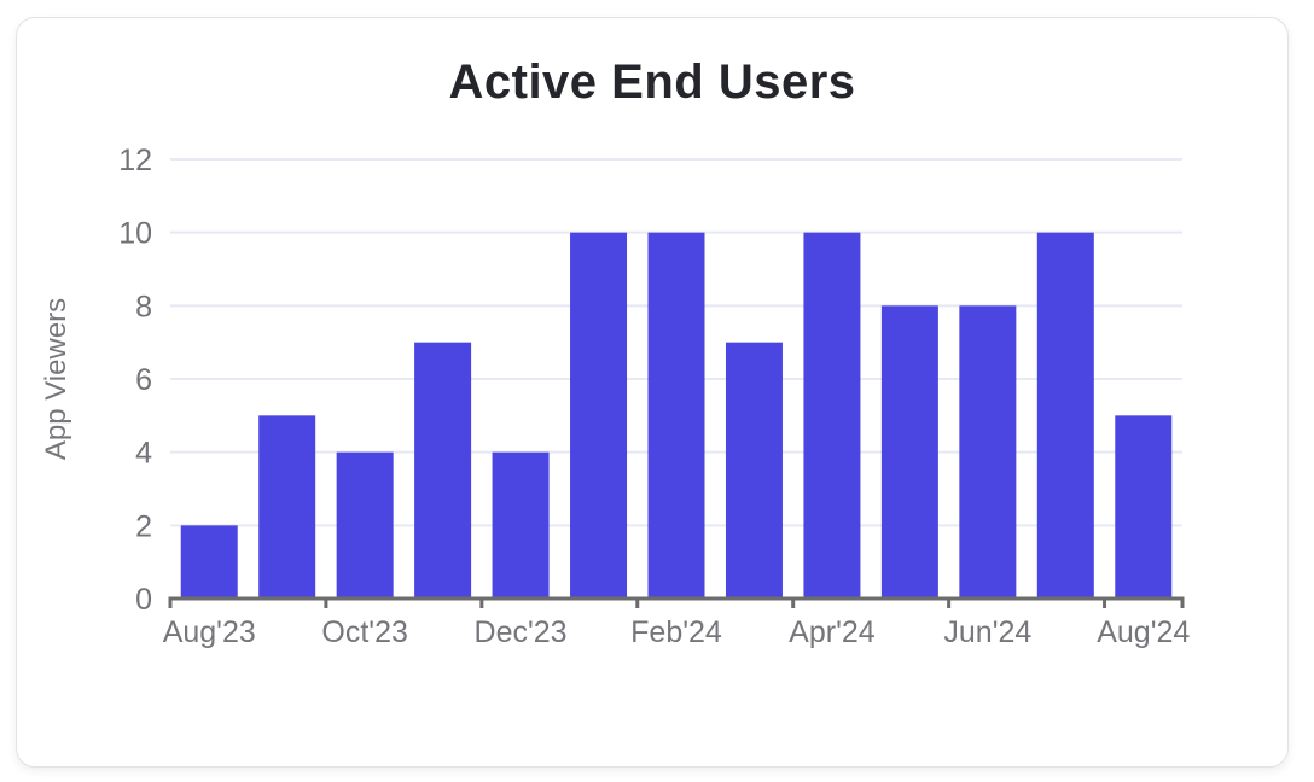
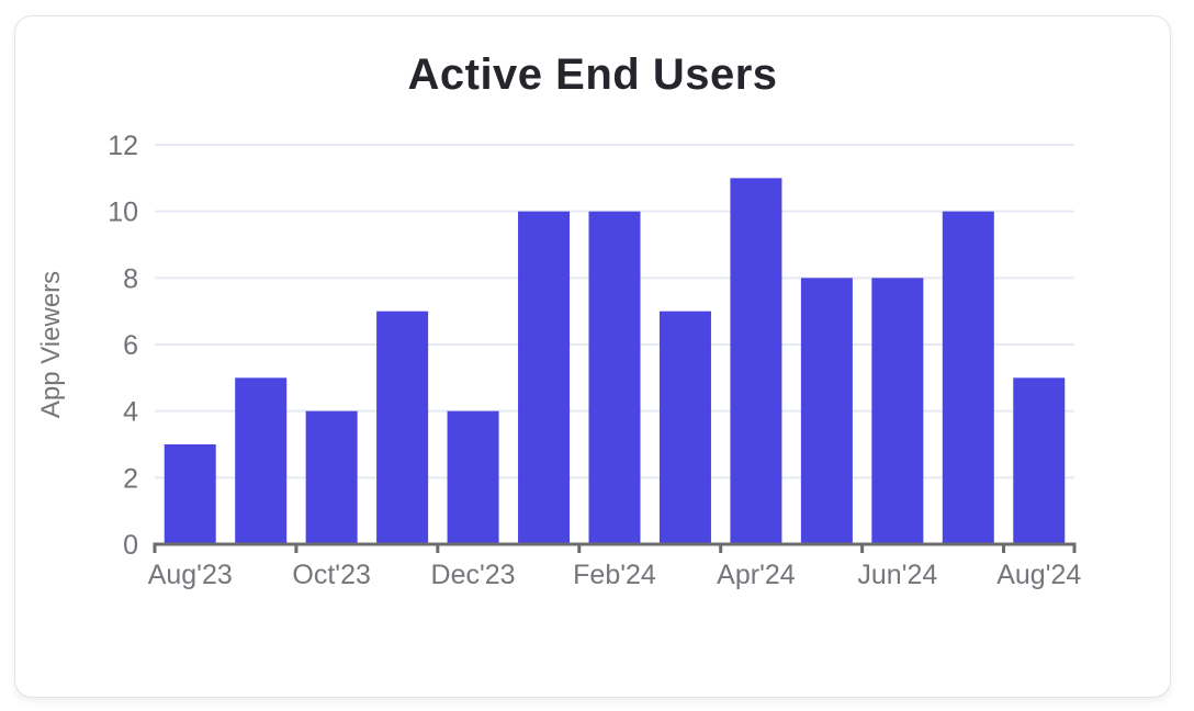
Aug'23: 2 -> 3
Apr'24: 10 -> 11
